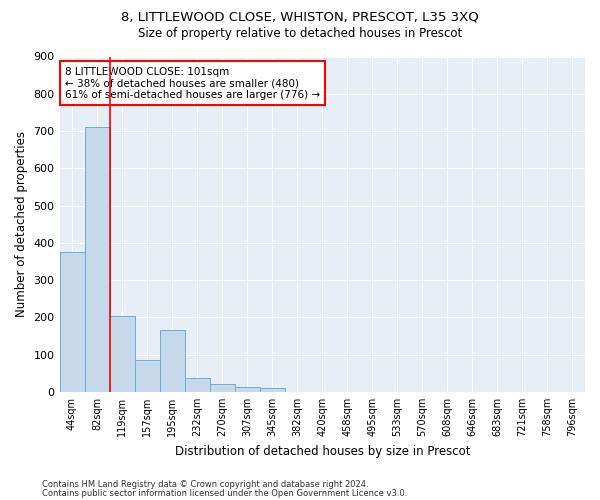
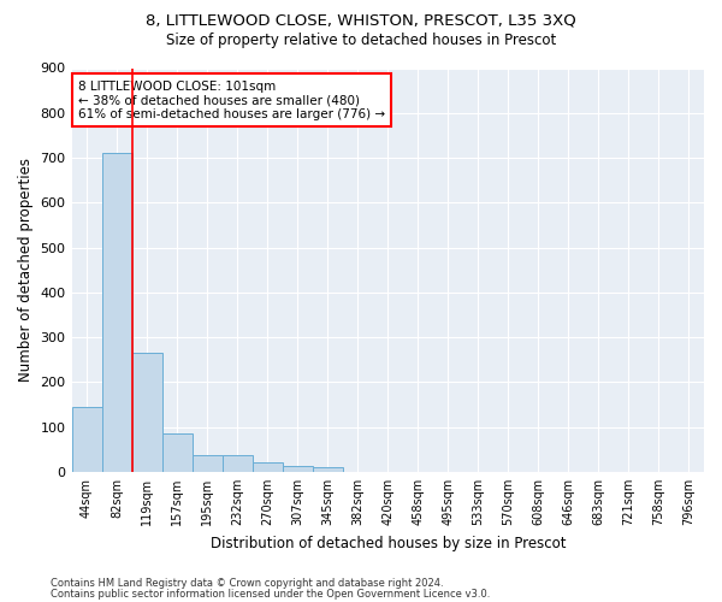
44sqm: 375 -> 145
119sqm: 205 -> 265
195sqm: 165 -> 37
